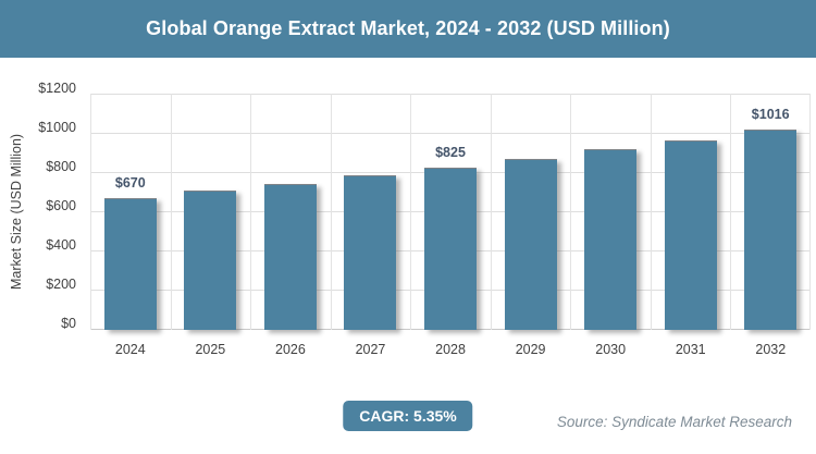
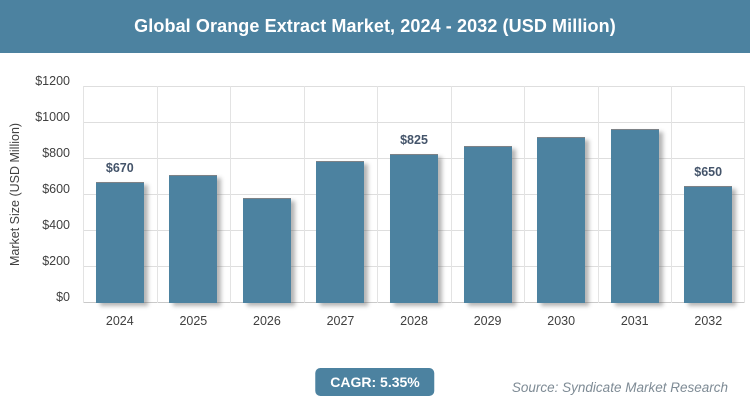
2026: $740 -> $580
2032: $1016 -> $650
